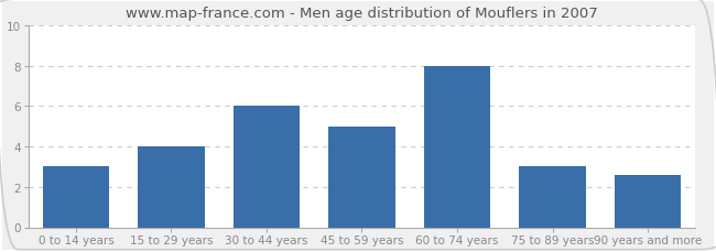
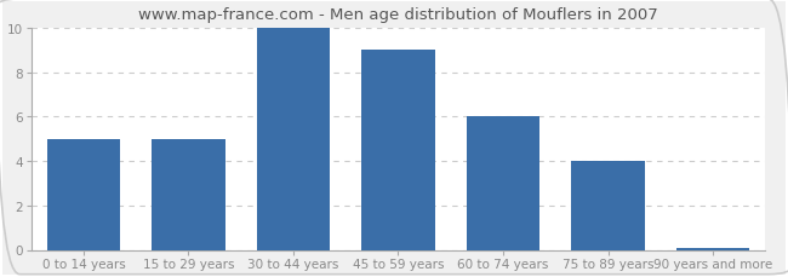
0 to 14 years: 3.0 -> 5.0
15 to 29 years: 4.0 -> 5.0
30 to 44 years: 6.0 -> 10.0
45 to 59 years: 5.0 -> 9.0
60 to 74 years: 8.0 -> 6.0
75 to 89 years: 3.0 -> 4.0
90 years and more: 2.6 -> 0.1
